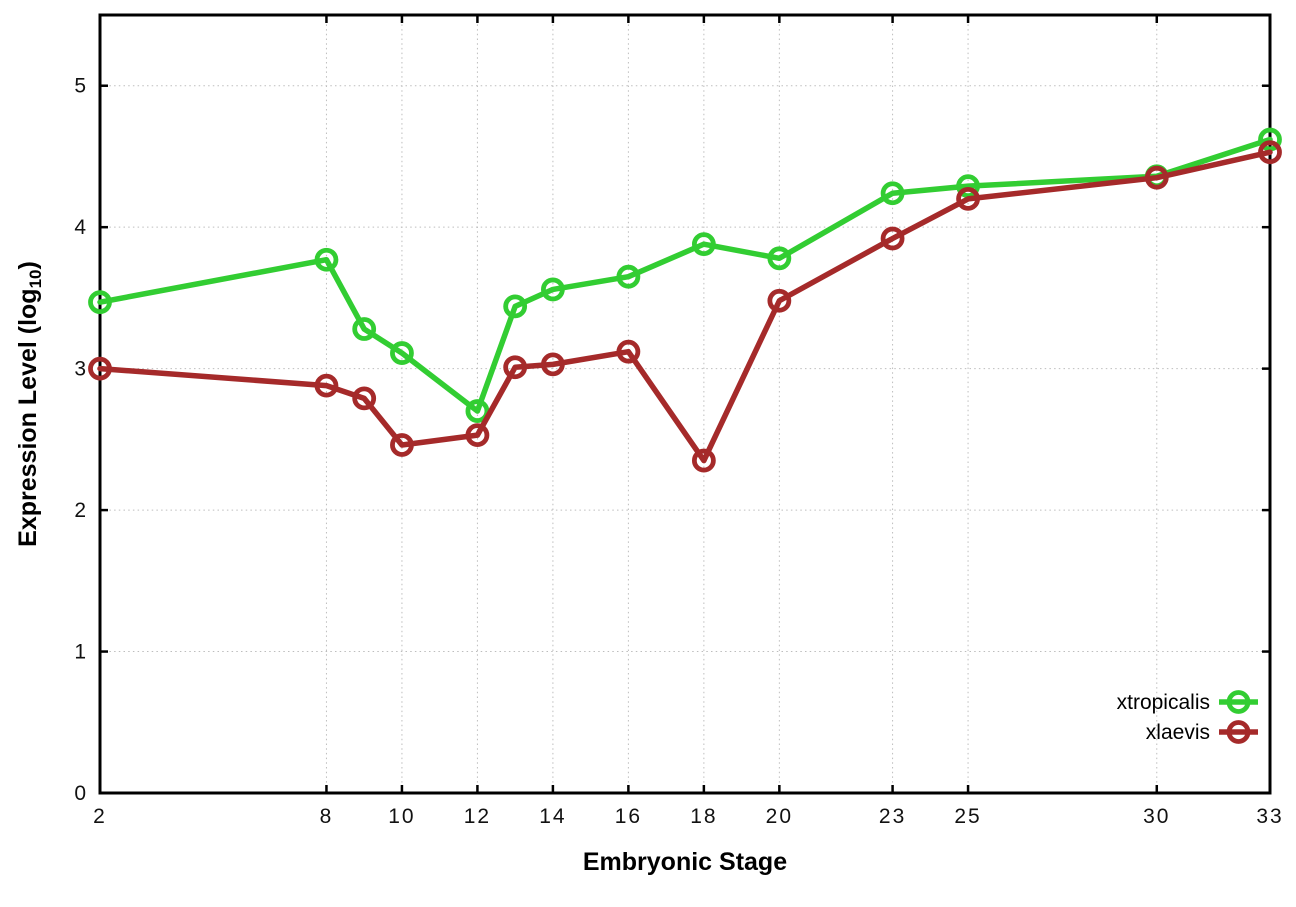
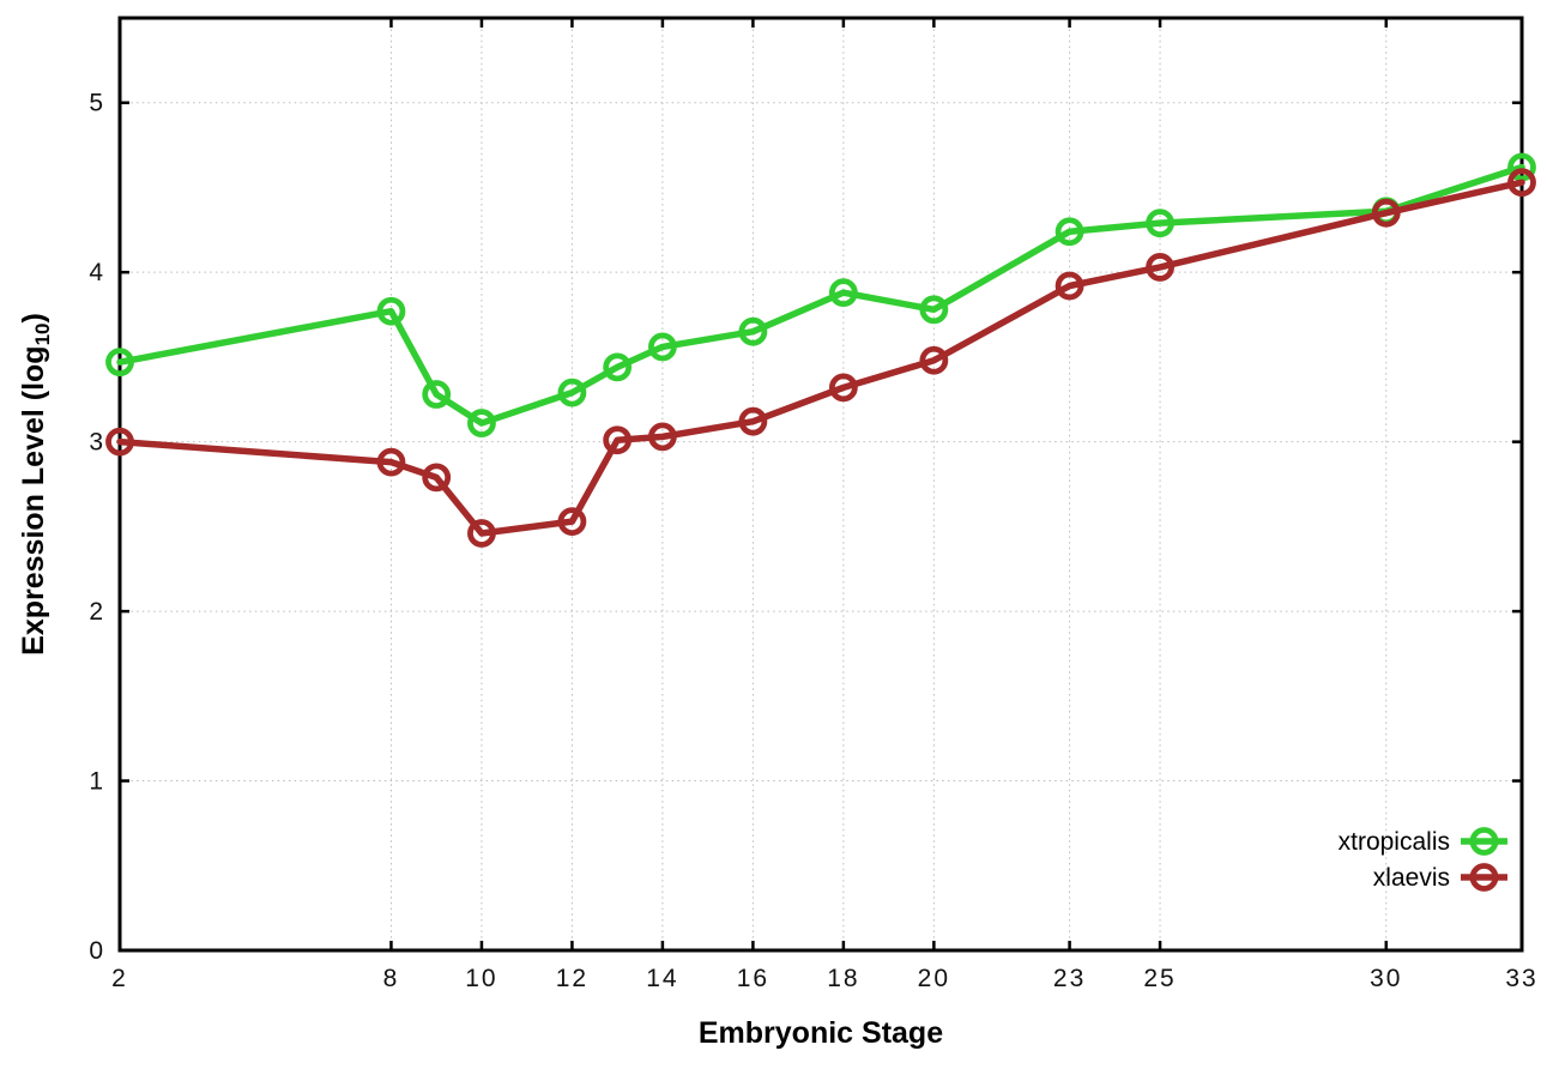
xtropicalis/12: 2.70 -> 3.29
xlaevis/18: 2.35 -> 3.32
xlaevis/25: 4.20 -> 4.03
